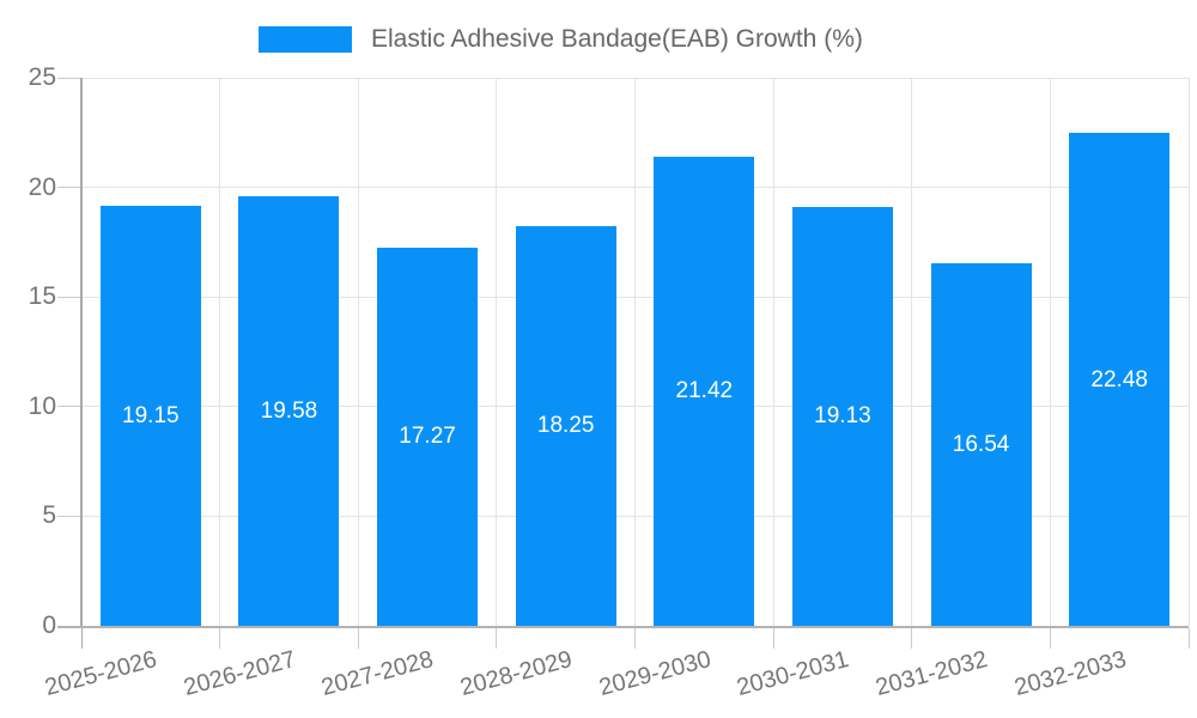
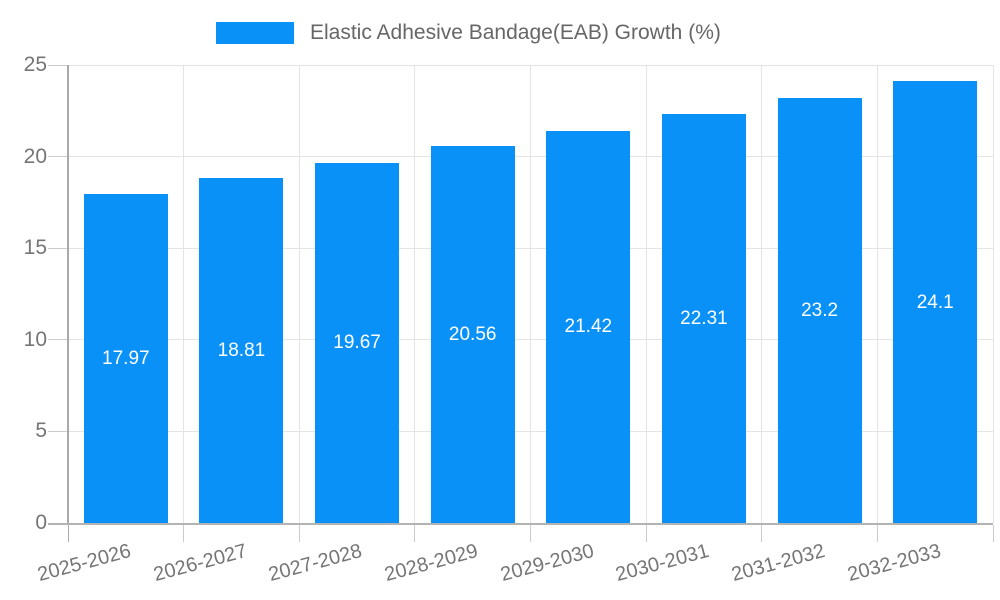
2025-2026: 19.15 -> 17.97
2026-2027: 19.58 -> 18.81
2027-2028: 17.27 -> 19.67
2028-2029: 18.25 -> 20.56
2030-2031: 19.13 -> 22.31
2031-2032: 16.54 -> 23.2
2032-2033: 22.48 -> 24.1
